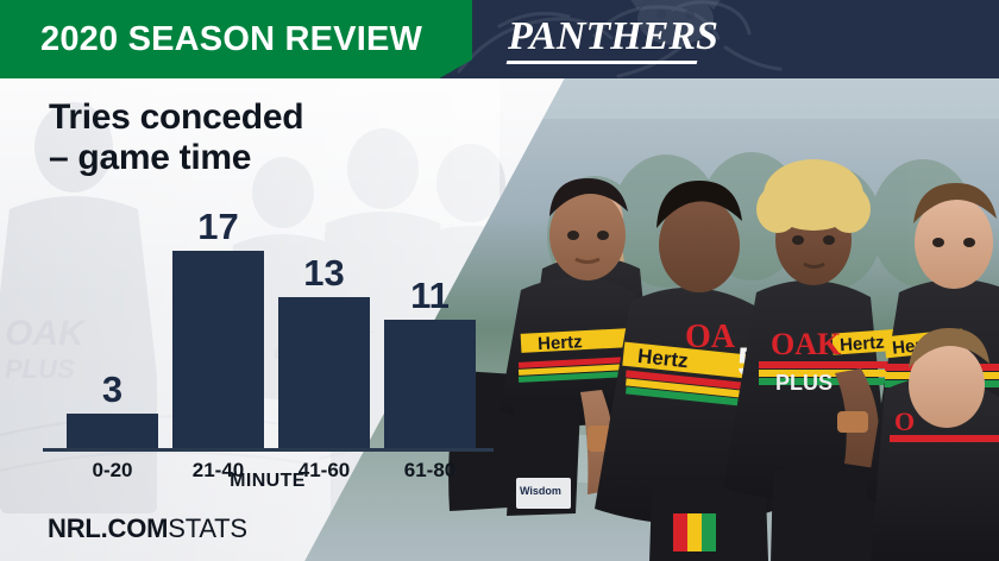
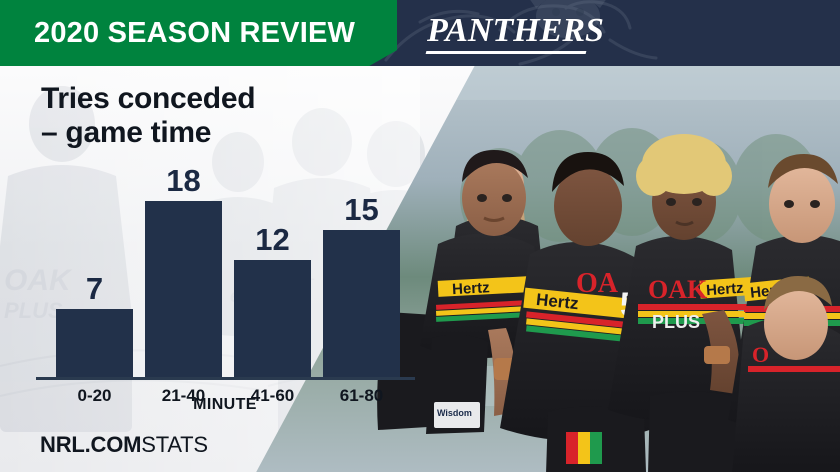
0-20: 3 -> 7
21-40: 17 -> 18
41-60: 13 -> 12
61-80: 11 -> 15
